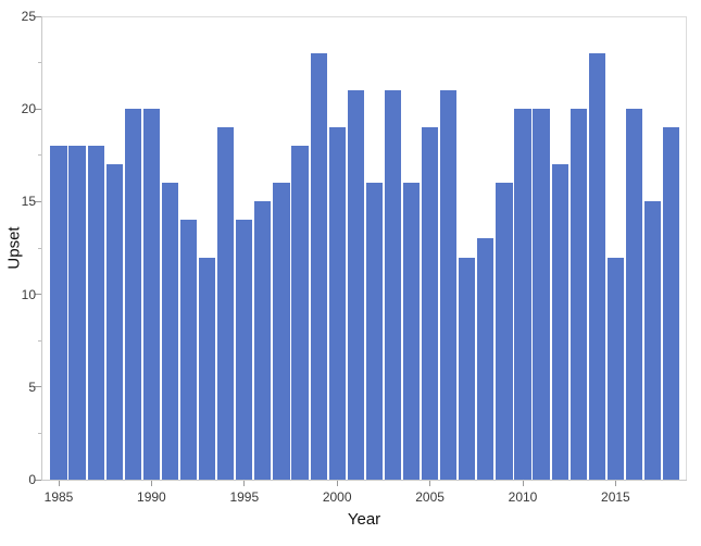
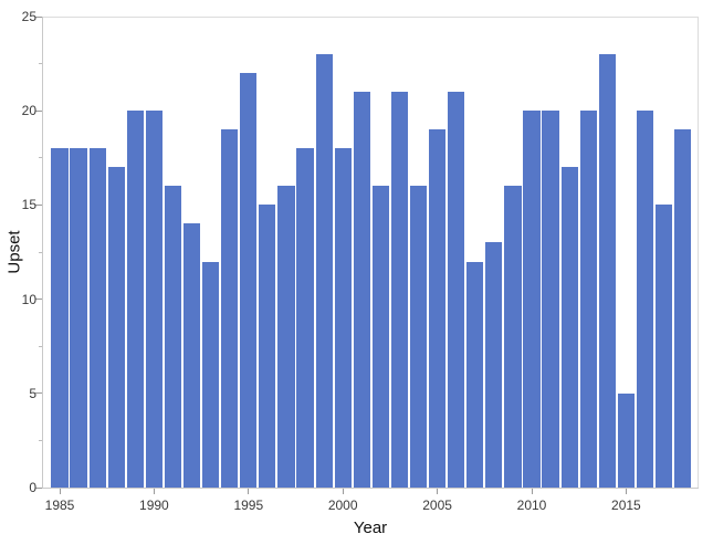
1995: 14 -> 22
2000: 19 -> 18
2015: 12 -> 5
